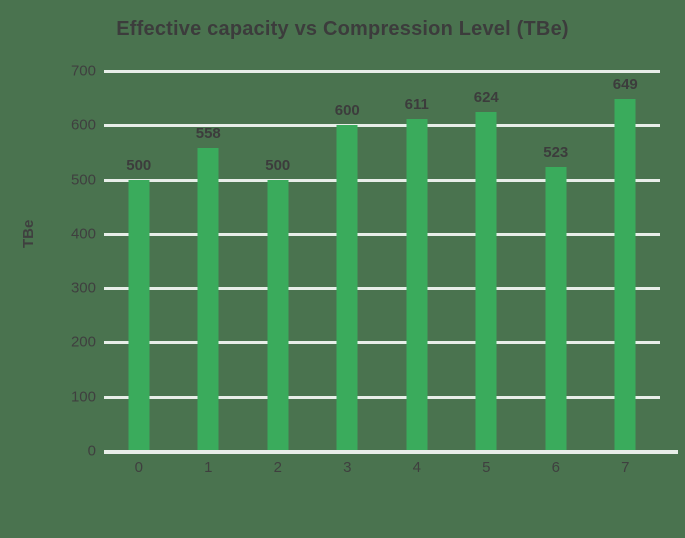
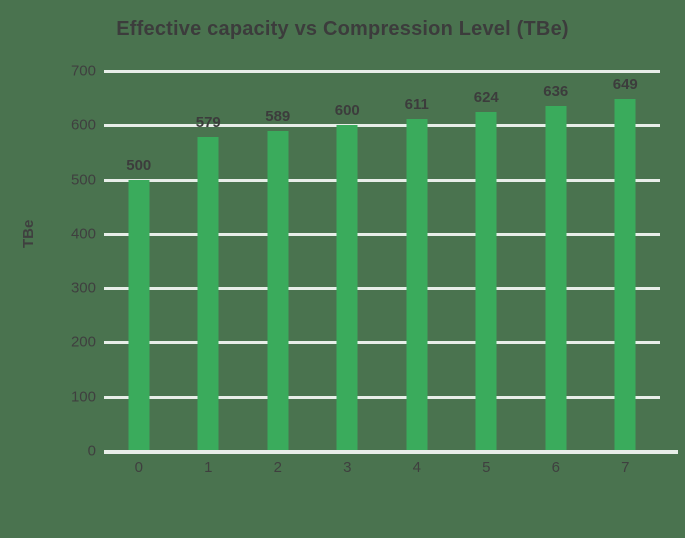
1: 558 -> 579
2: 500 -> 589
6: 523 -> 636
